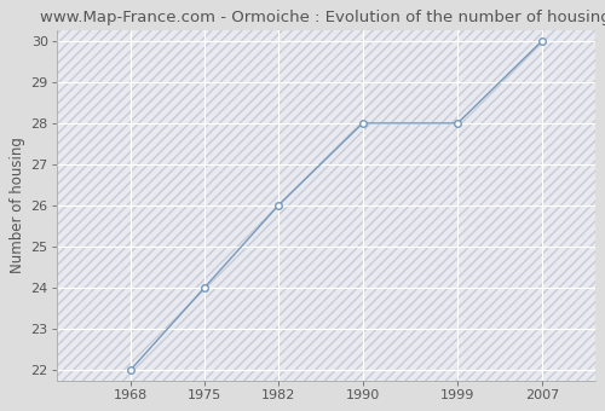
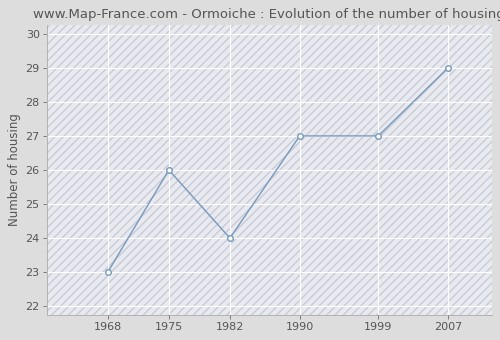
1968: 22 -> 23
1975: 24 -> 26
1982: 26 -> 24
1990: 28 -> 27
1999: 28 -> 27
2007: 30 -> 29
